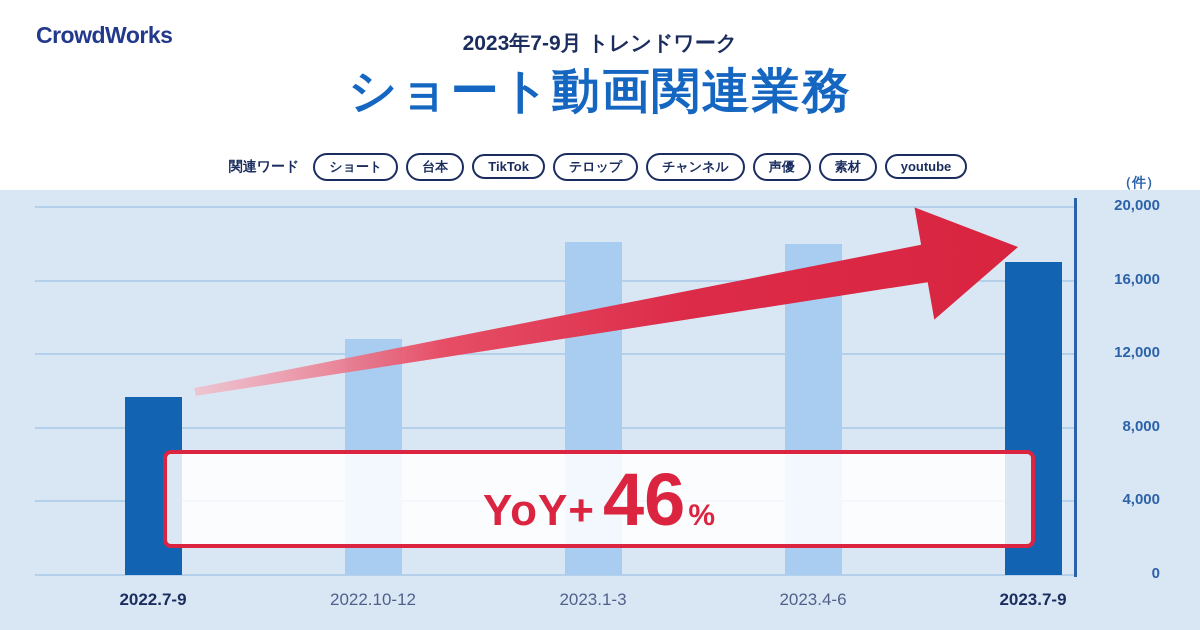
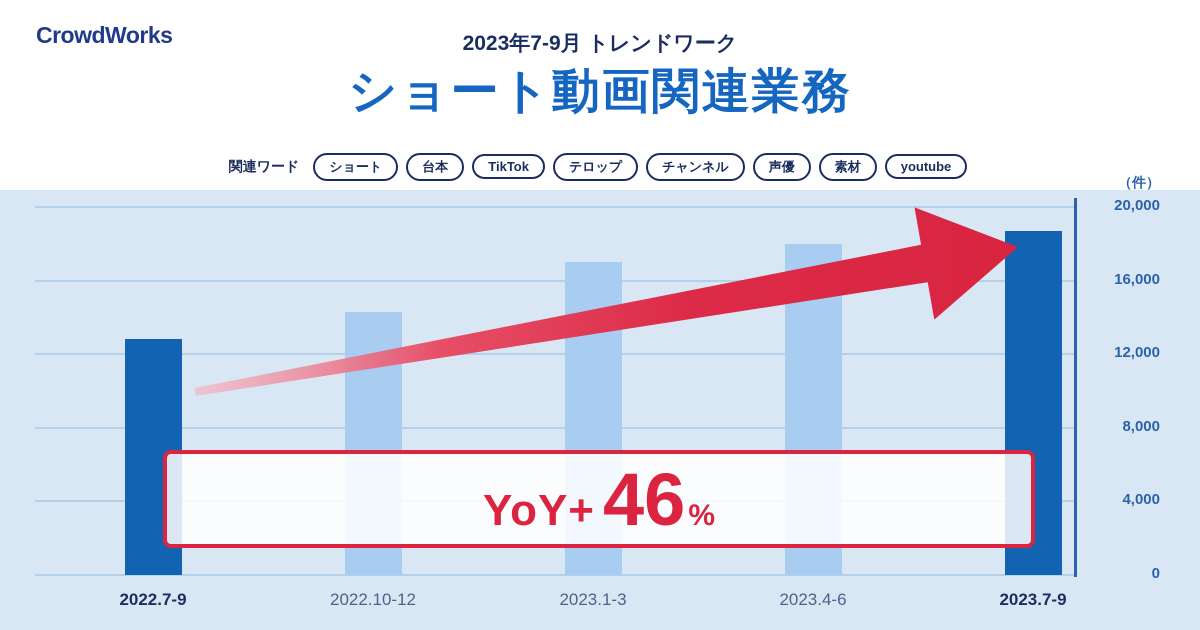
2022.7-9: 9700 -> 12800
2022.10-12: 12800 -> 14300
2023.1-3: 18100 -> 17000
2023.7-9: 17000 -> 18700
